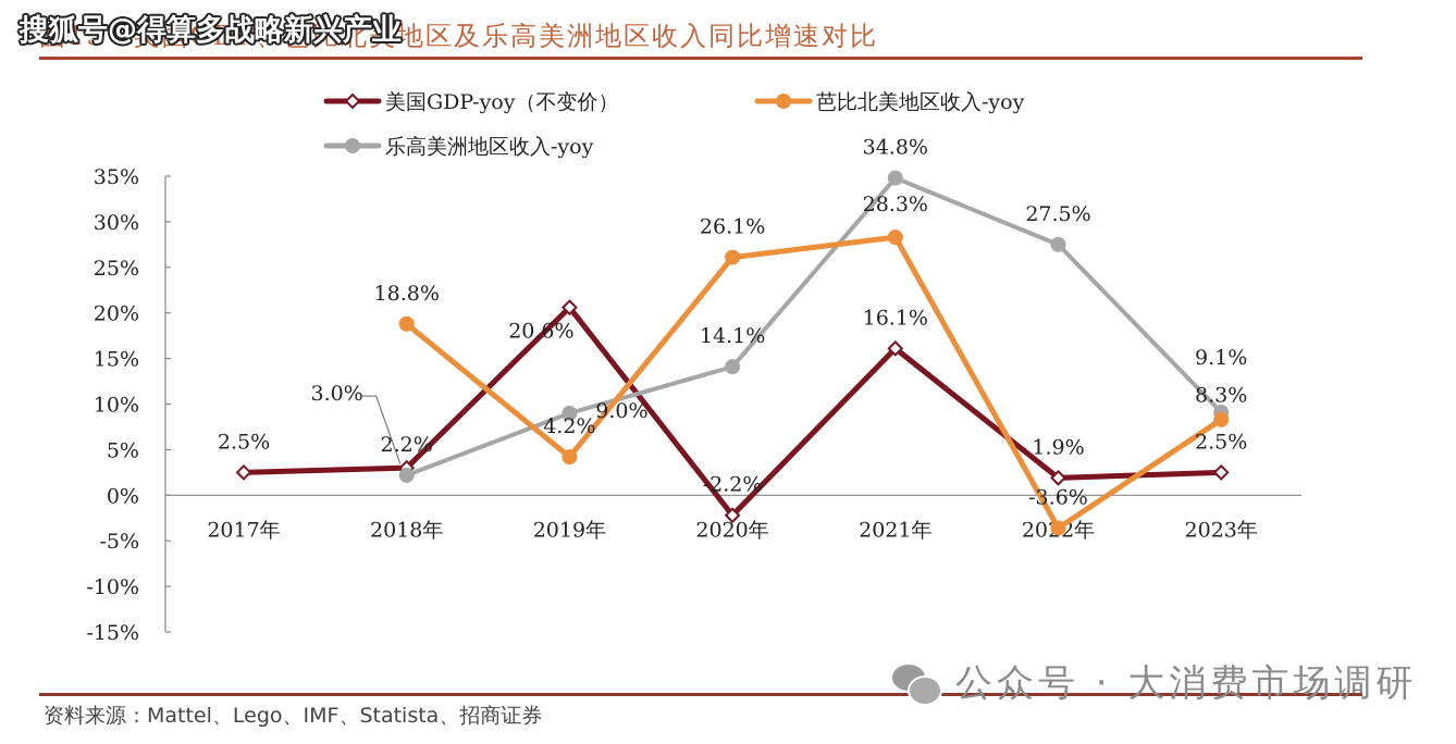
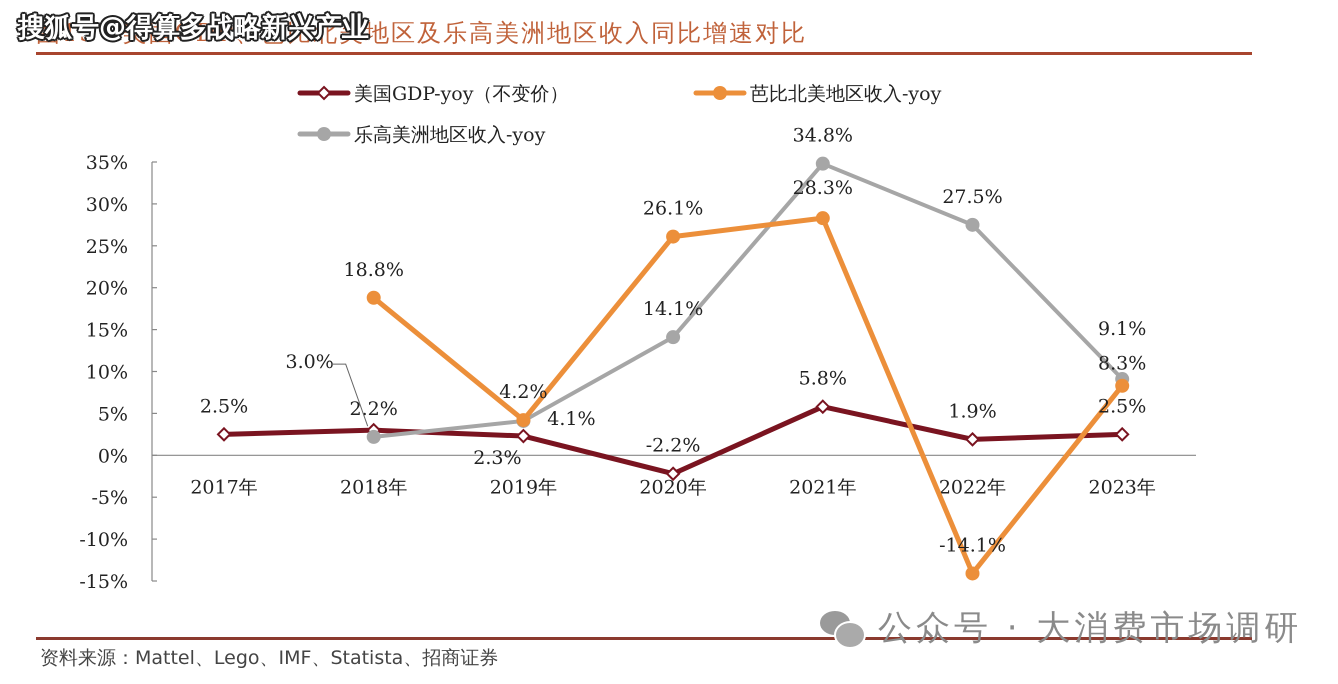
美国GDP-yoy（不变价）/2019年: 20.6% -> 2.3%
乐高美洲地区收入-yoy/2019年: 9.0% -> 4.1%
美国GDP-yoy（不变价）/2021年: 16.1% -> 5.8%
芭比北美地区收入-yoy/2022年: -3.6% -> -14.1%
